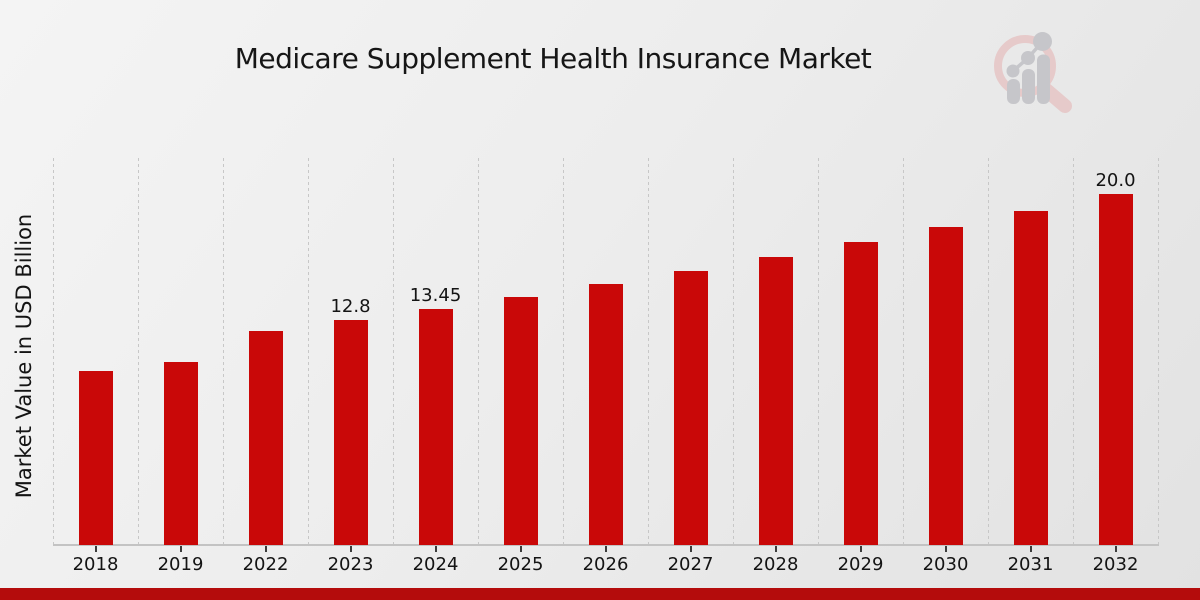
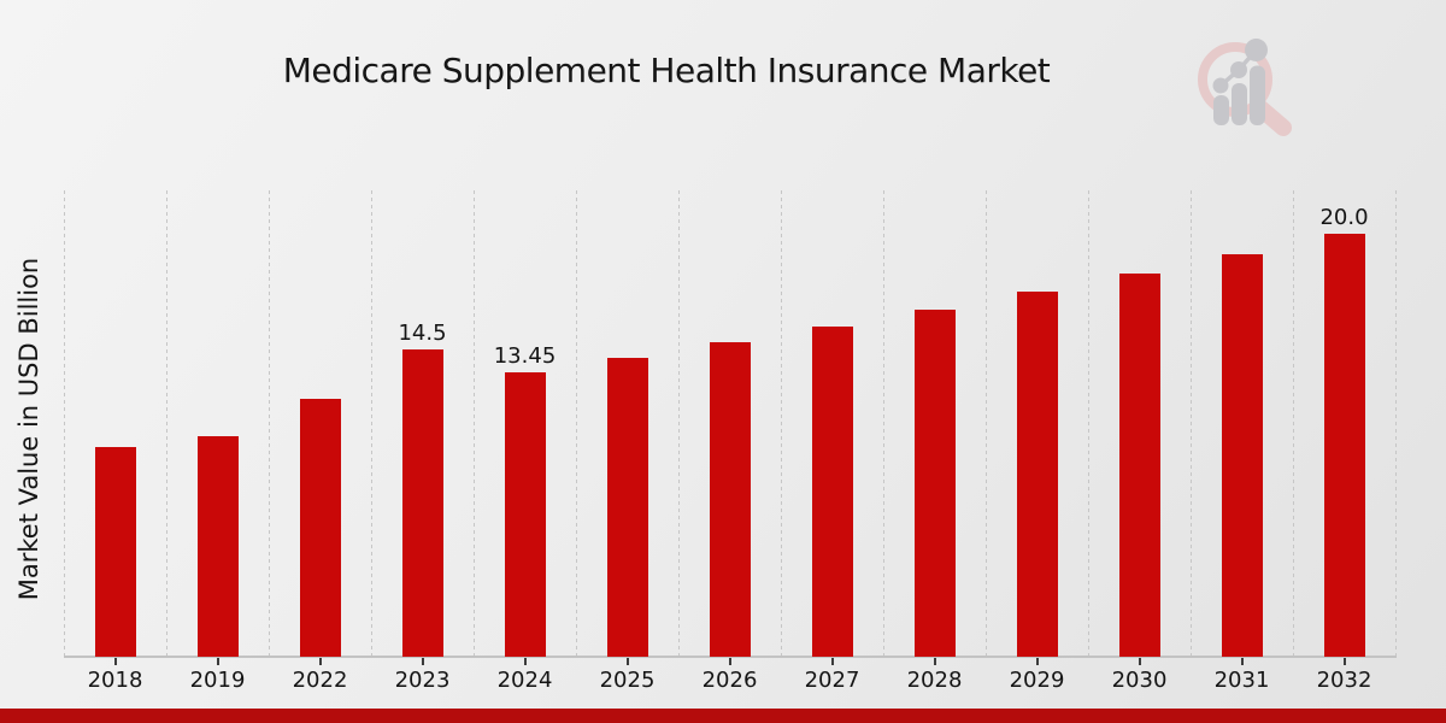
2023: 12.8 -> 14.5
